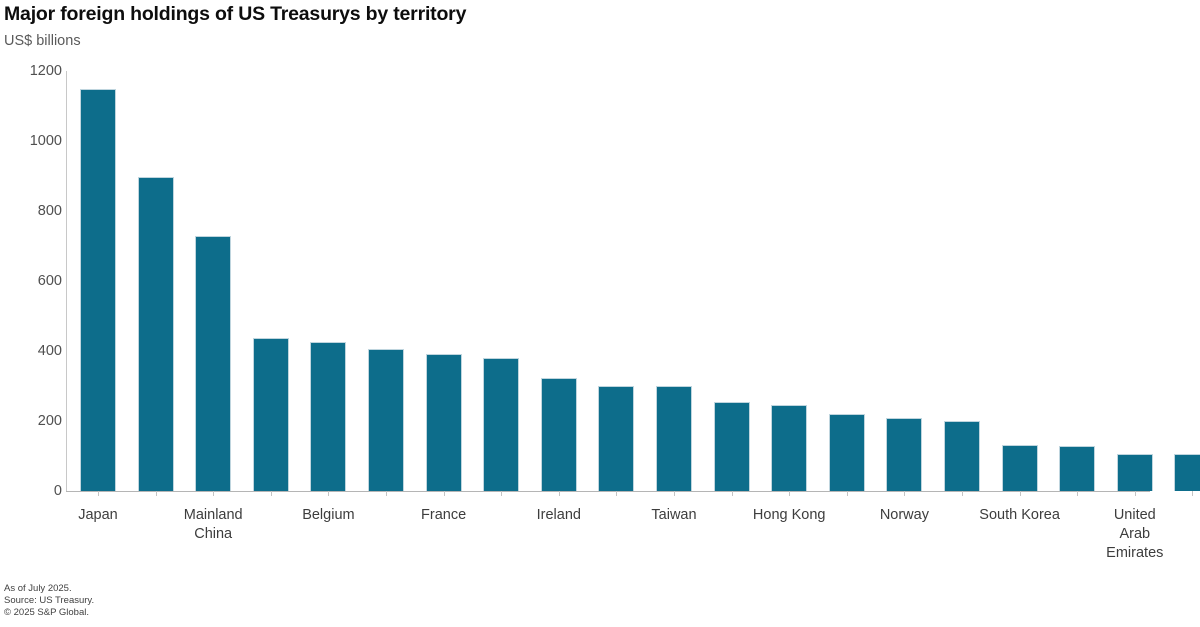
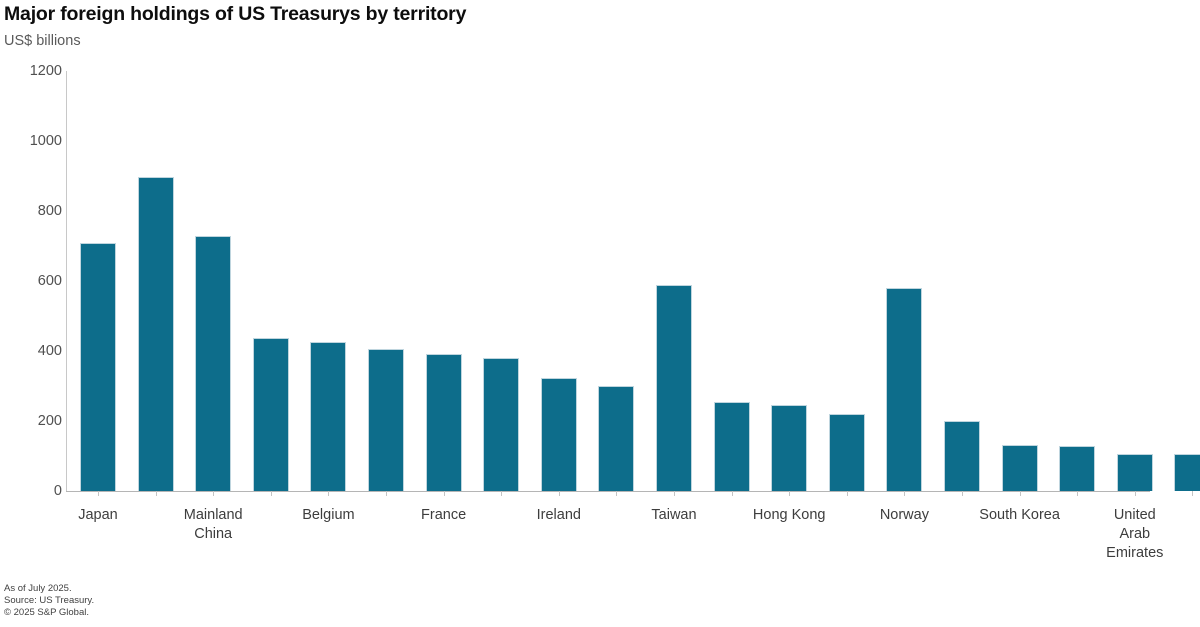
Japan: 1150 -> 710
Taiwan: 300 -> 590
Norway: 210 -> 580
